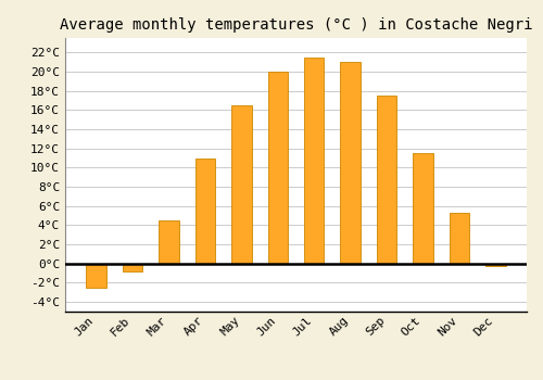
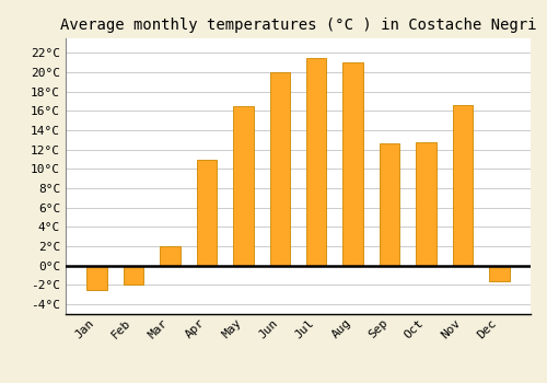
Feb: -0.8°C -> -2.0°C
Mar: 4.5°C -> 2.0°C
Sep: 17.5°C -> 12.6°C
Oct: 11.5°C -> 12.8°C
Nov: 5.3°C -> 16.6°C
Dec: -0.2°C -> -1.6°C
